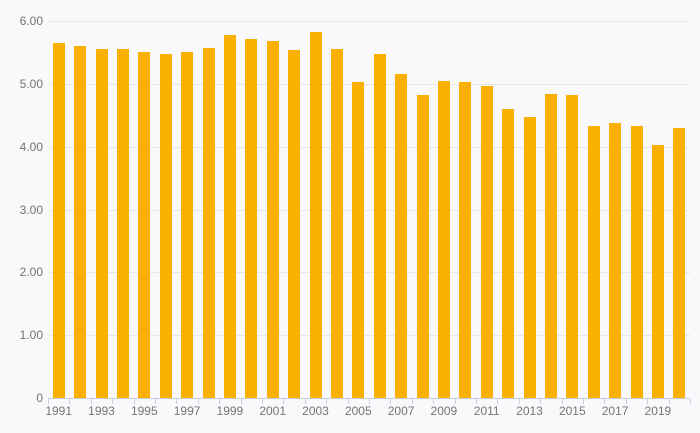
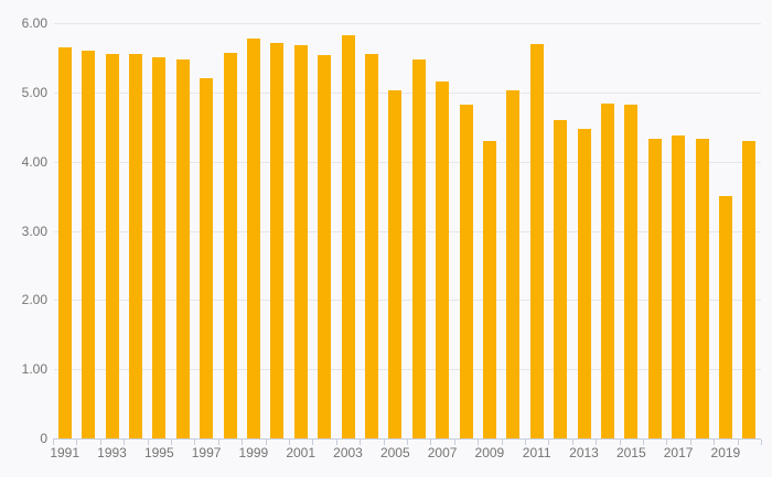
1997: 5.5 -> 5.2
2009: 5.0 -> 4.3
2011: 5.0 -> 5.7
2019: 4.0 -> 3.5
